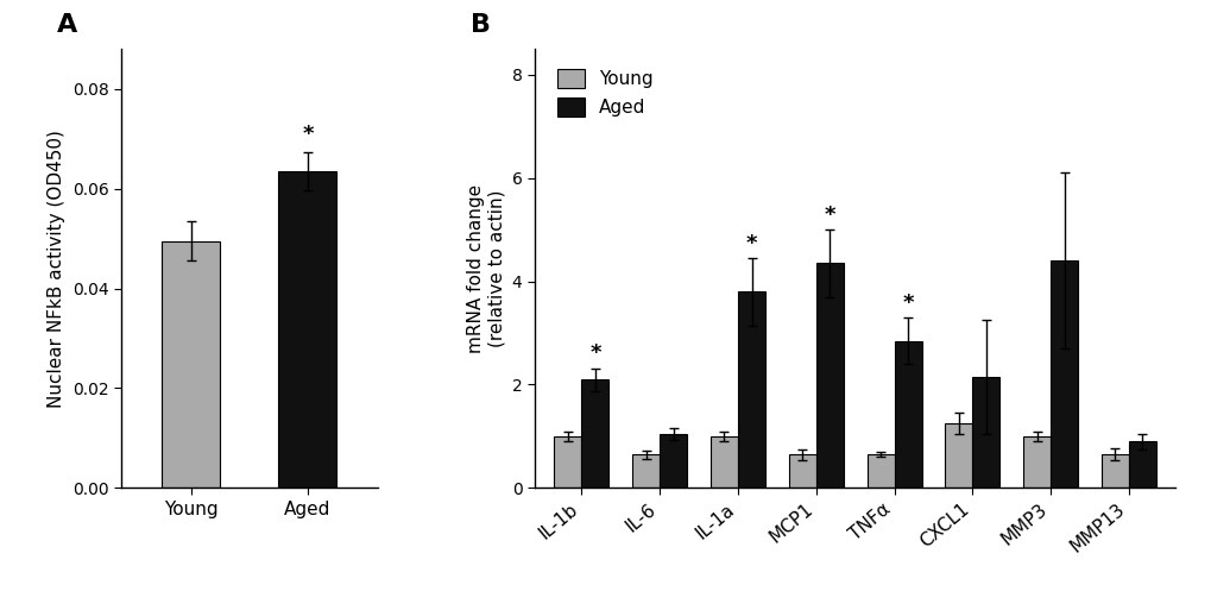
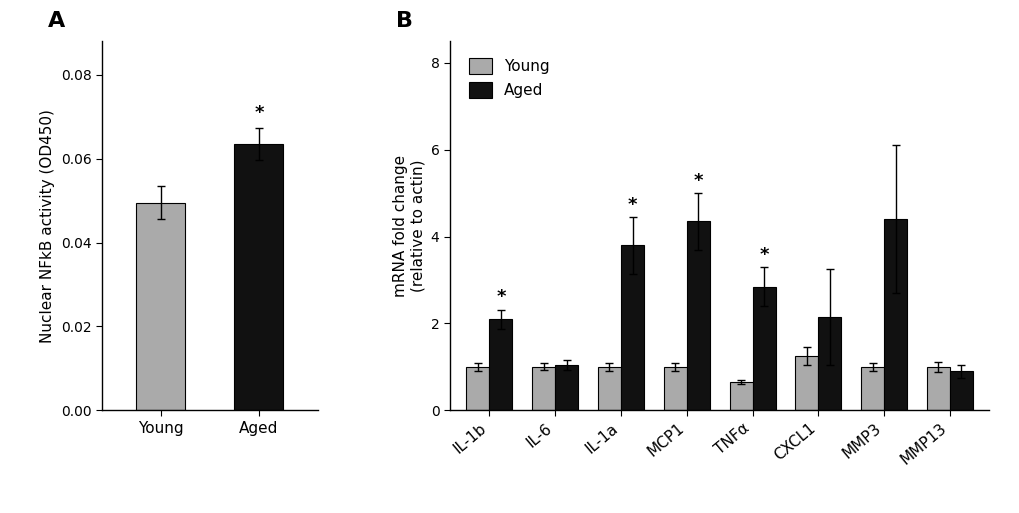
Young/IL-6: 0.65 -> 1.00
Young/MCP1: 0.65 -> 1.00
Young/MMP13: 0.65 -> 1.00
